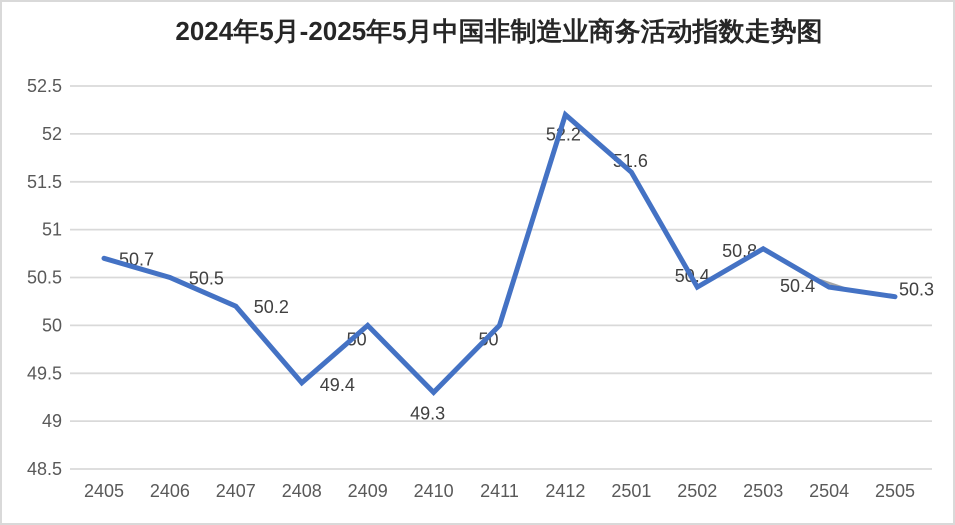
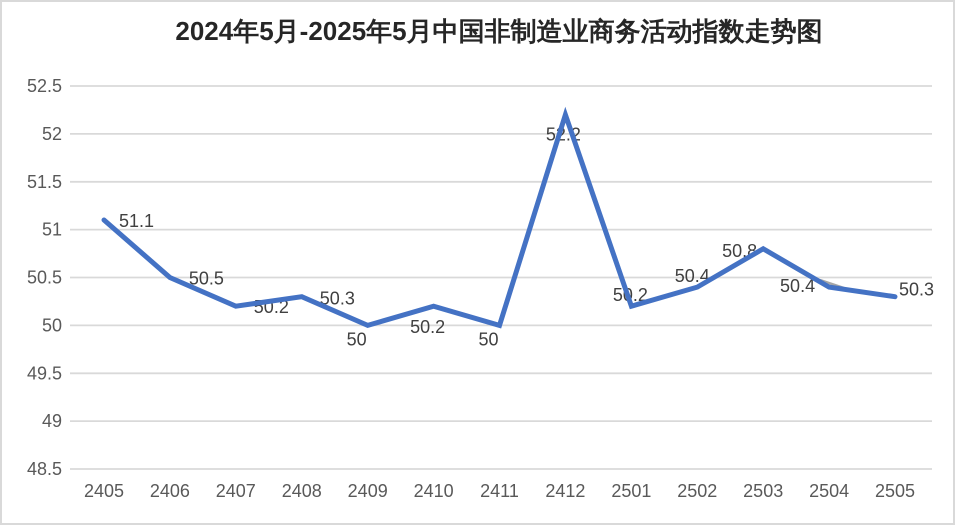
2405: 50.7 -> 51.1
2408: 49.4 -> 50.3
2410: 49.3 -> 50.2
2501: 51.6 -> 50.2
